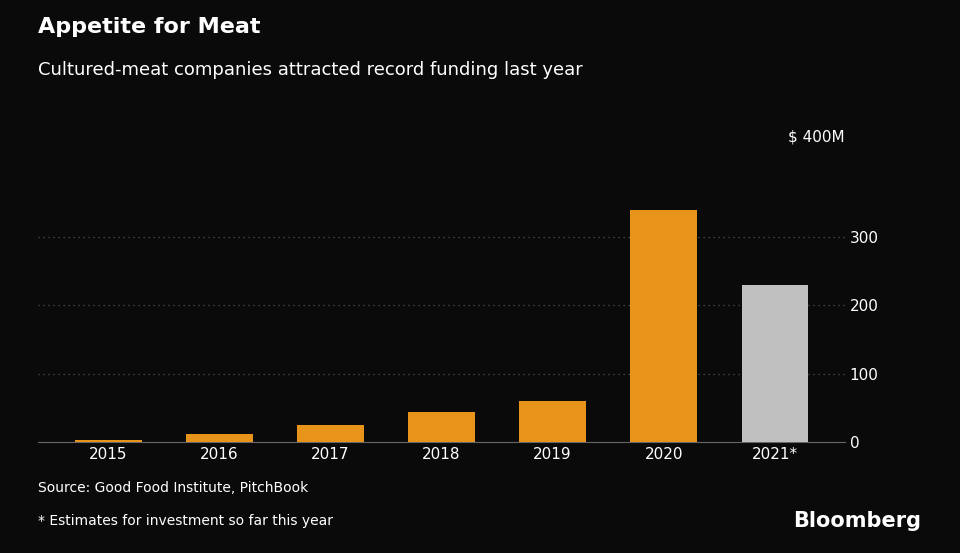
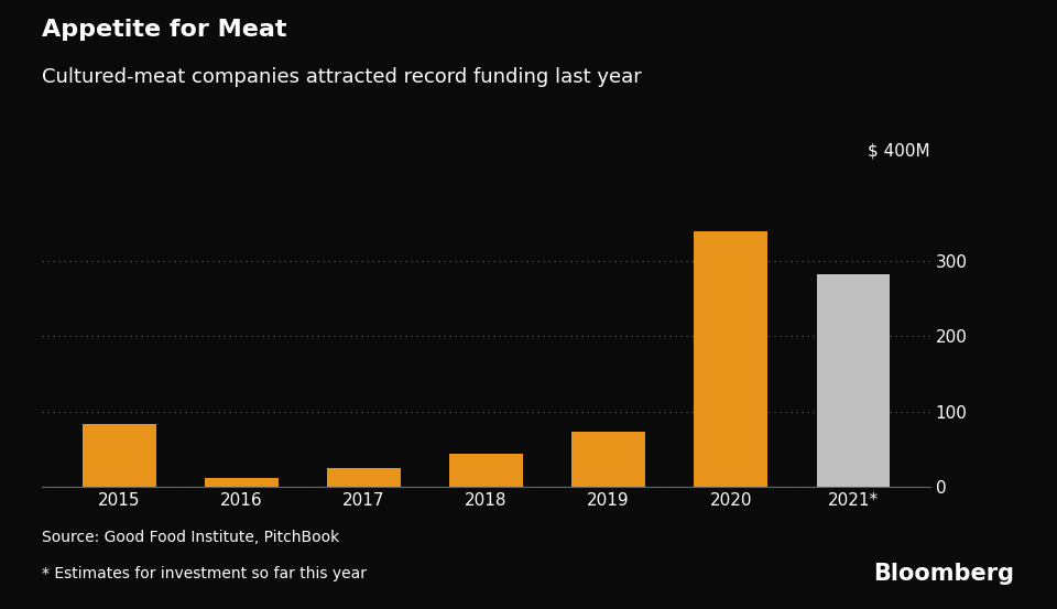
2015: 3 -> 84
2019: 60 -> 74
2021*: 230 -> 282
